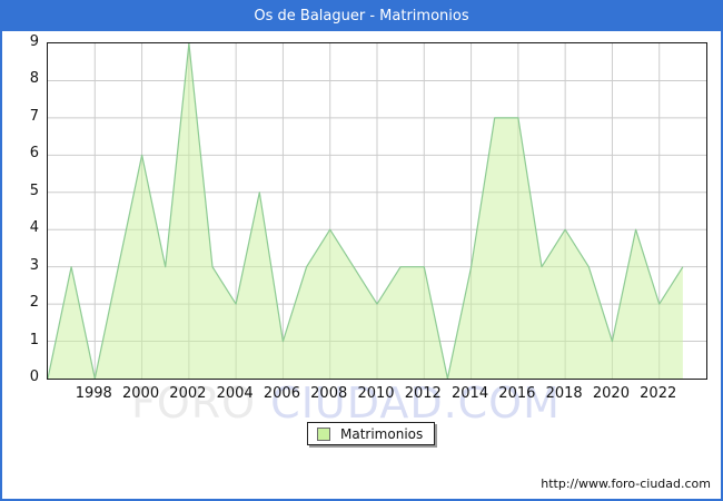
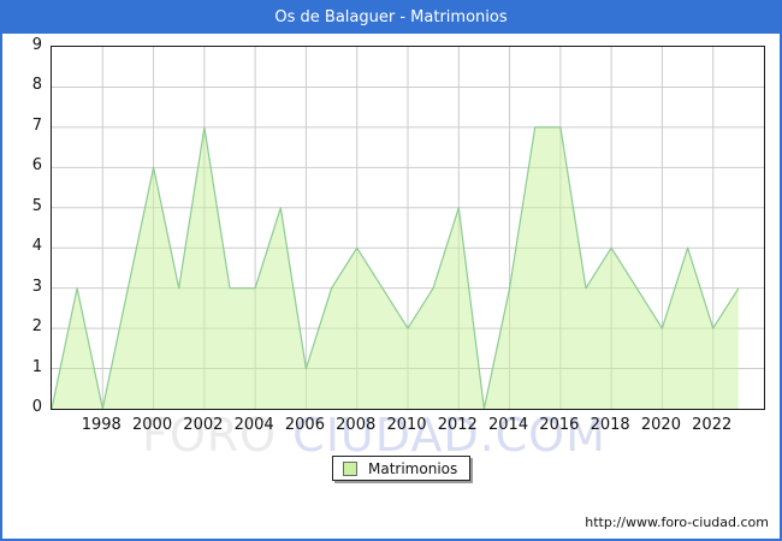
2002: 9 -> 7
2004: 2 -> 3
2012: 3 -> 5
2020: 1 -> 2
